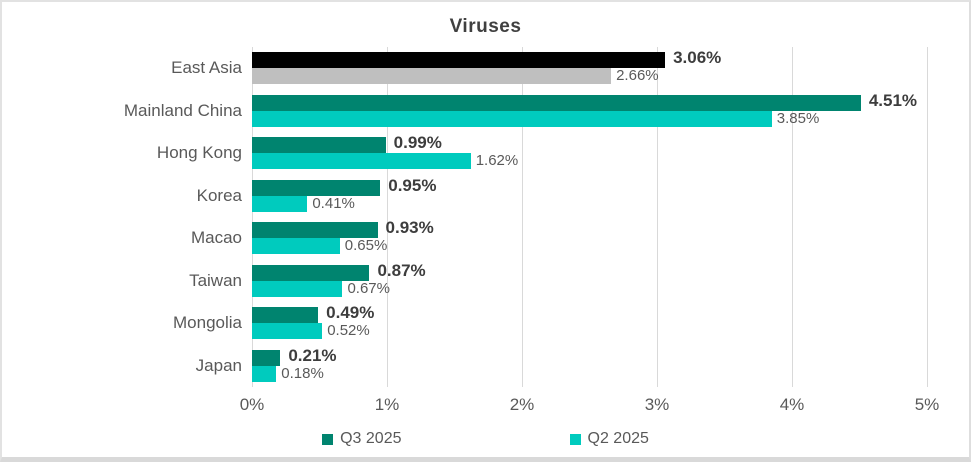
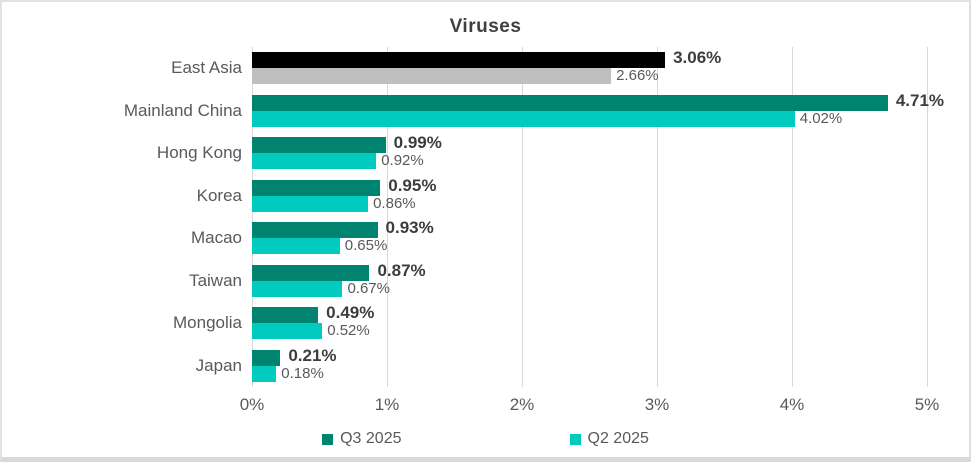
Q3 2025/Mainland China: 4.51% -> 4.71%
Q2 2025/Mainland China: 3.85% -> 4.02%
Q2 2025/Hong Kong: 1.62% -> 0.92%
Q2 2025/Korea: 0.41% -> 0.86%
